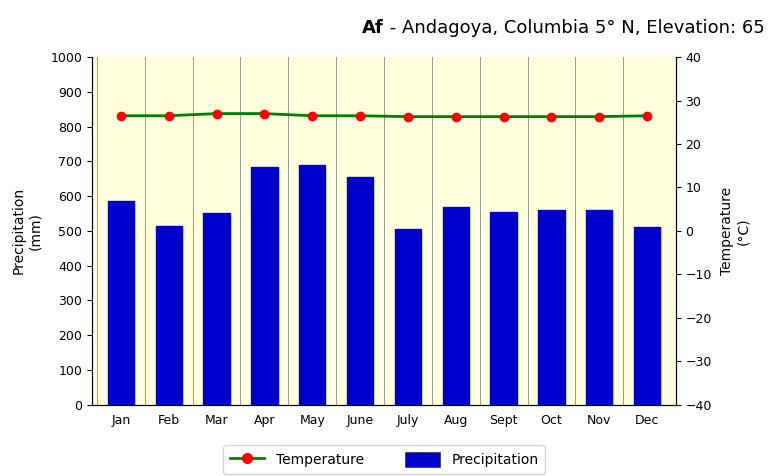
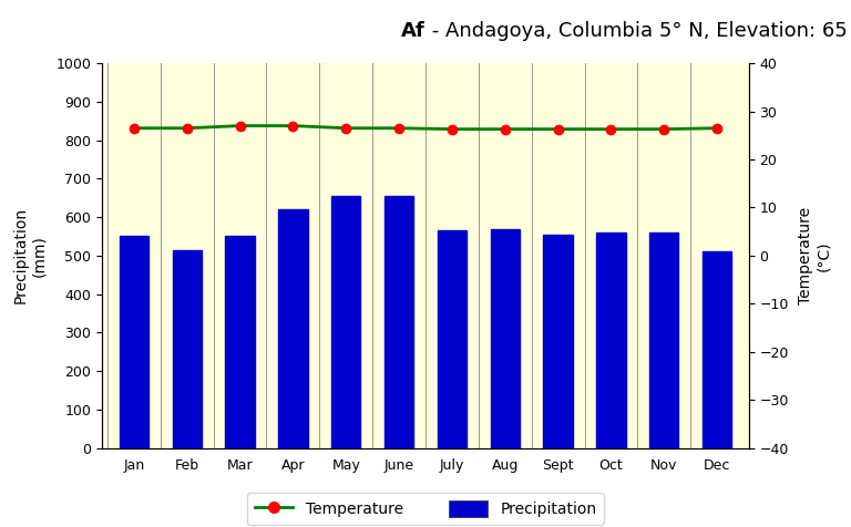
Precipitation/Jan: 585 -> 550
Precipitation/Apr: 685 -> 620
Precipitation/May: 690 -> 655
Precipitation/July: 505 -> 565
